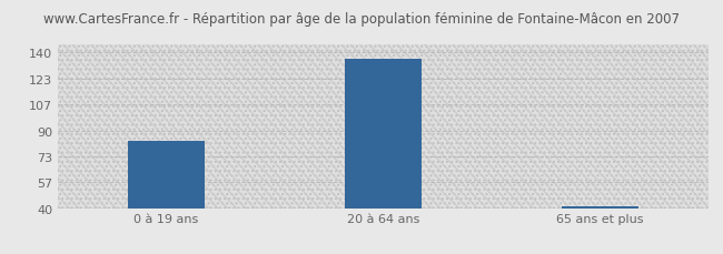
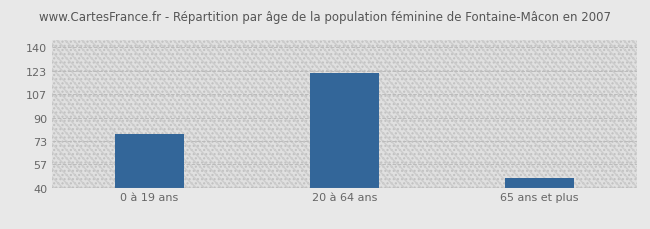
0 à 19 ans: 83 -> 78
20 à 64 ans: 136 -> 122
65 ans et plus: 41 -> 47
